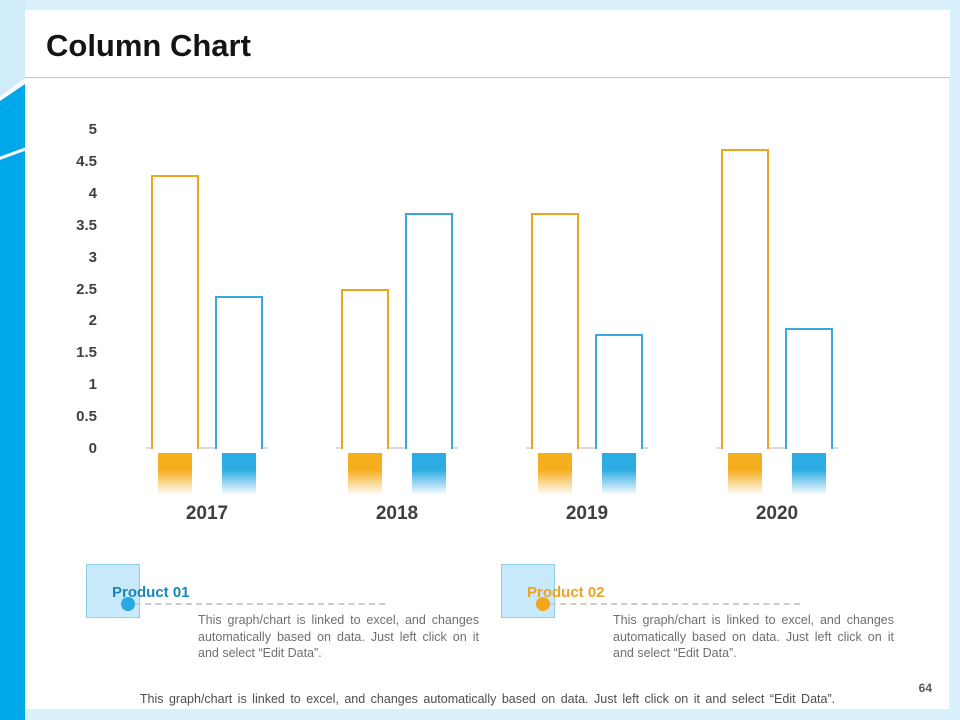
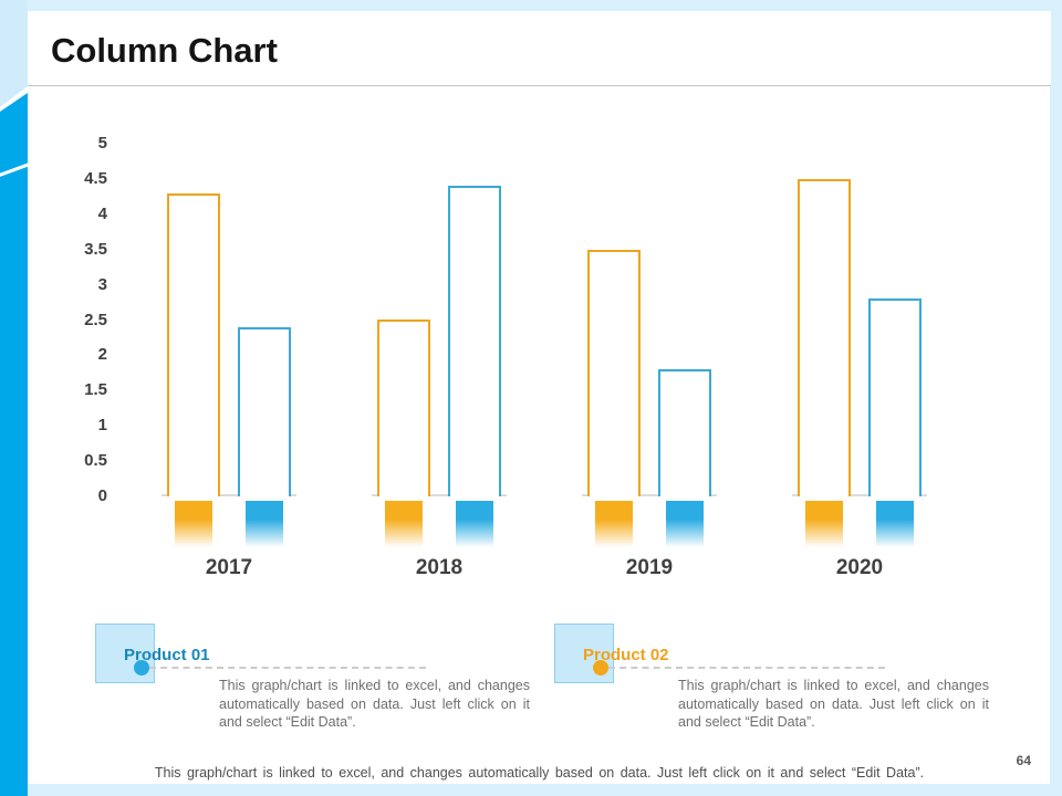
Product 01/2018: 3.7 -> 4.4
Product 02/2019: 3.7 -> 3.5
Product 02/2020: 4.7 -> 4.5
Product 01/2020: 1.9 -> 2.8
